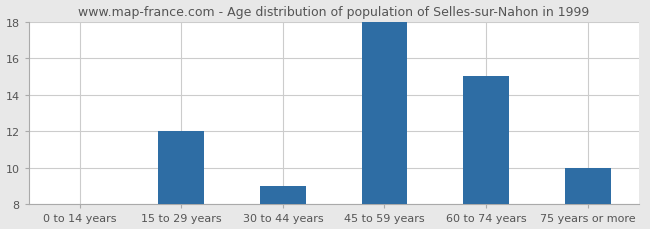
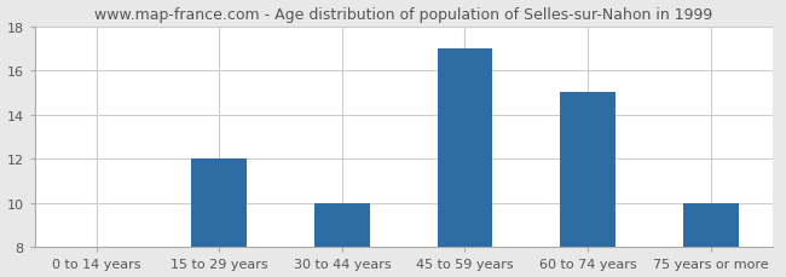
30 to 44 years: 9 -> 10
45 to 59 years: 18 -> 17
